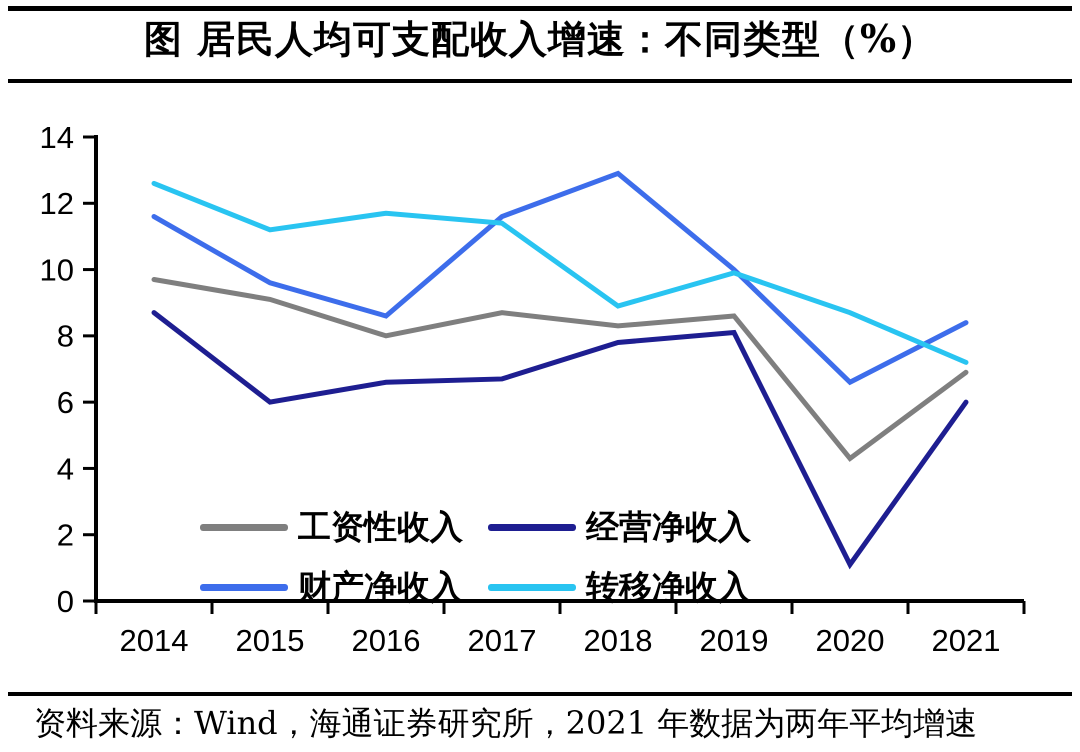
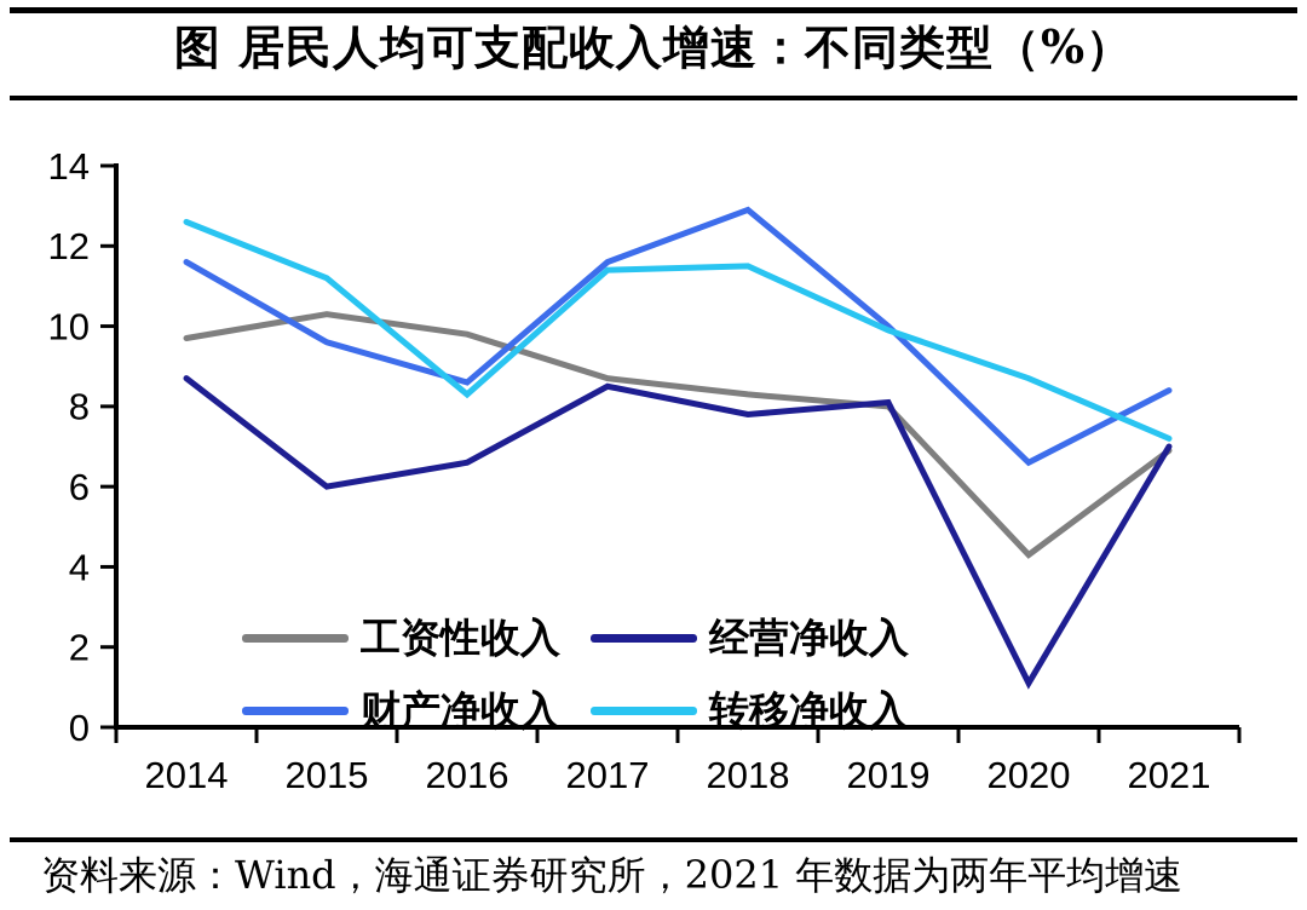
工资性收入/2015: 9.1 -> 10.3
工资性收入/2016: 8.0 -> 9.8
转移净收入/2016: 11.7 -> 8.3
经营净收入/2017: 6.7 -> 8.5
转移净收入/2018: 8.9 -> 11.5
工资性收入/2019: 8.6 -> 8.0
经营净收入/2021: 6.0 -> 7.0
